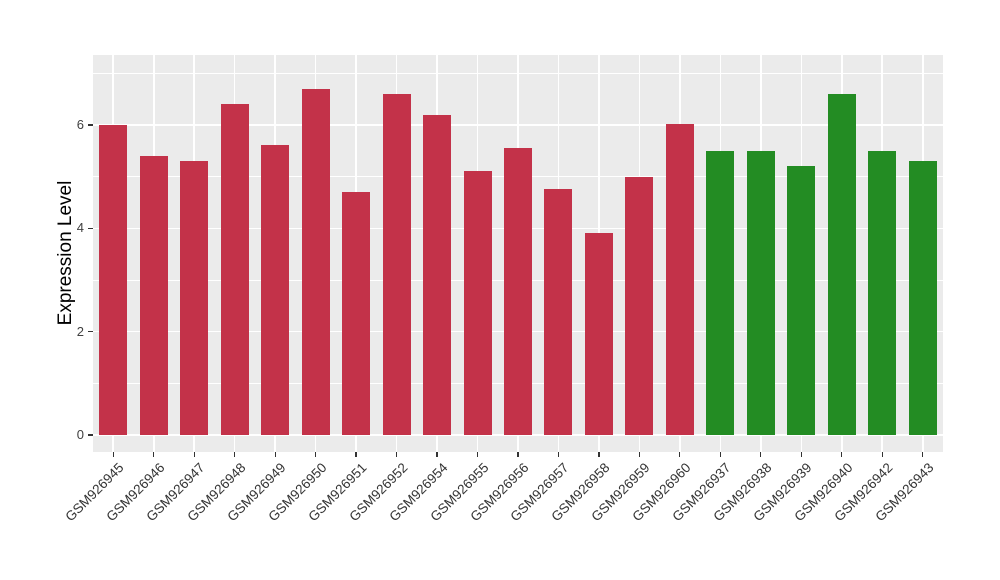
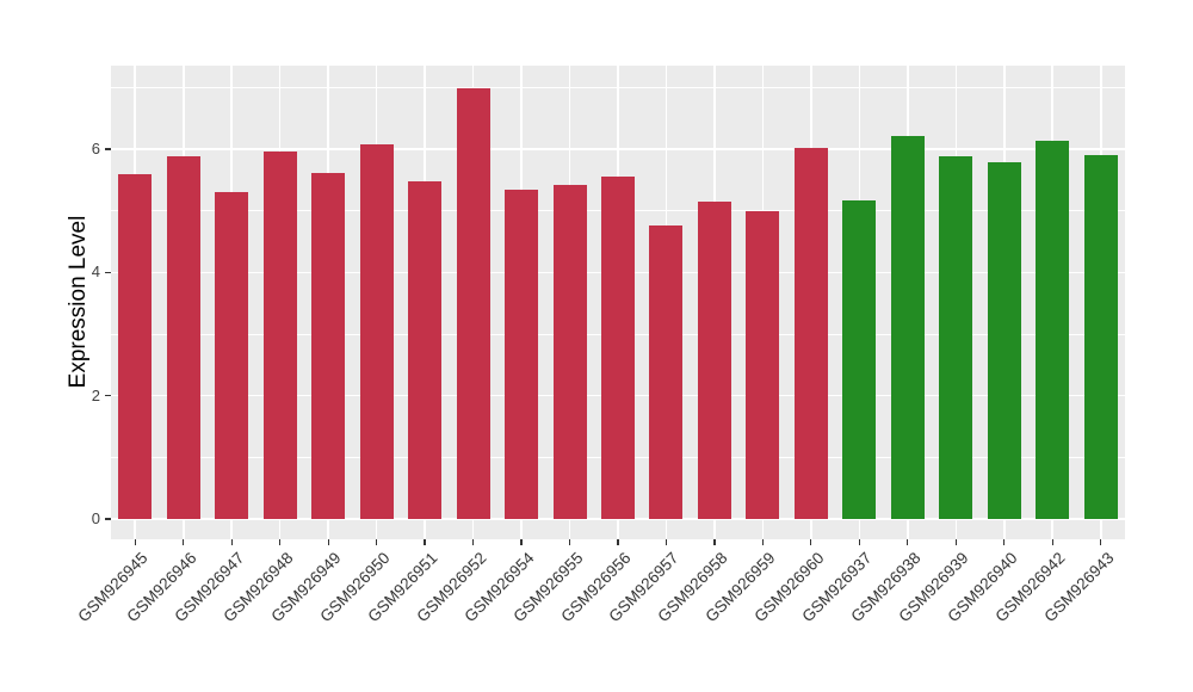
GSM926945: 6.0 -> 5.6
GSM926946: 5.4 -> 5.9
GSM926948: 6.4 -> 6.0
GSM926950: 6.7 -> 6.1
GSM926951: 4.7 -> 5.5
GSM926952: 6.6 -> 7.0
GSM926954: 6.2 -> 5.3
GSM926955: 5.1 -> 5.4
GSM926958: 3.9 -> 5.1
GSM926937: 5.5 -> 5.2
GSM926938: 5.5 -> 6.2
GSM926939: 5.2 -> 5.9
GSM926940: 6.6 -> 5.8
GSM926942: 5.5 -> 6.1
GSM926943: 5.3 -> 5.9
